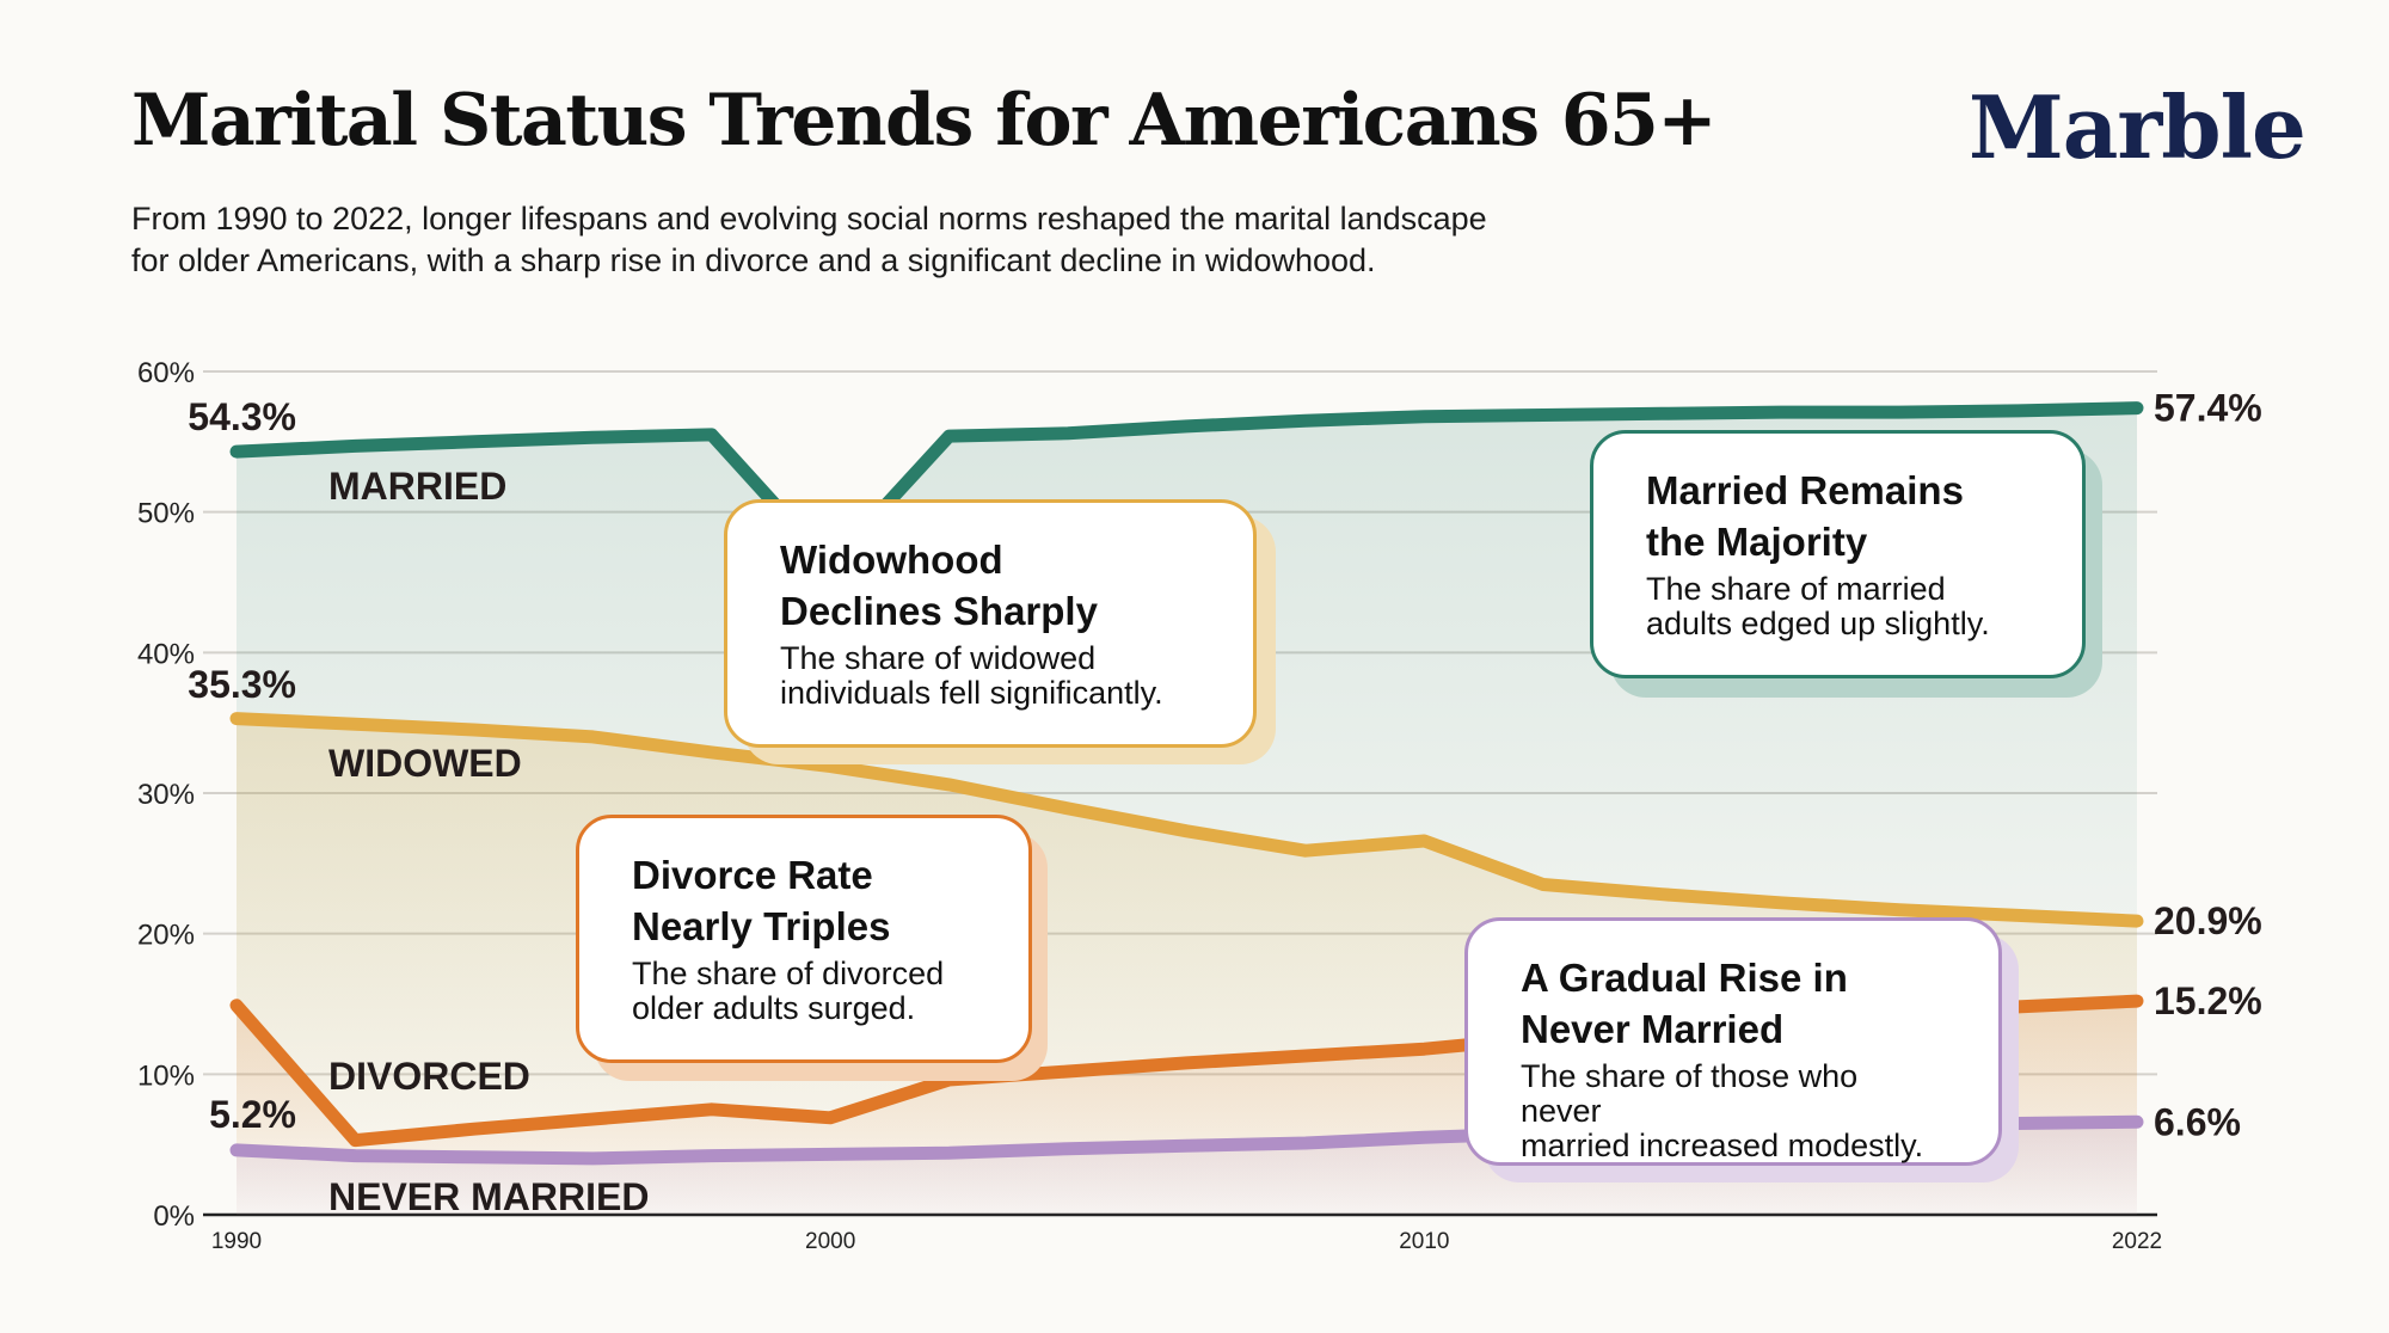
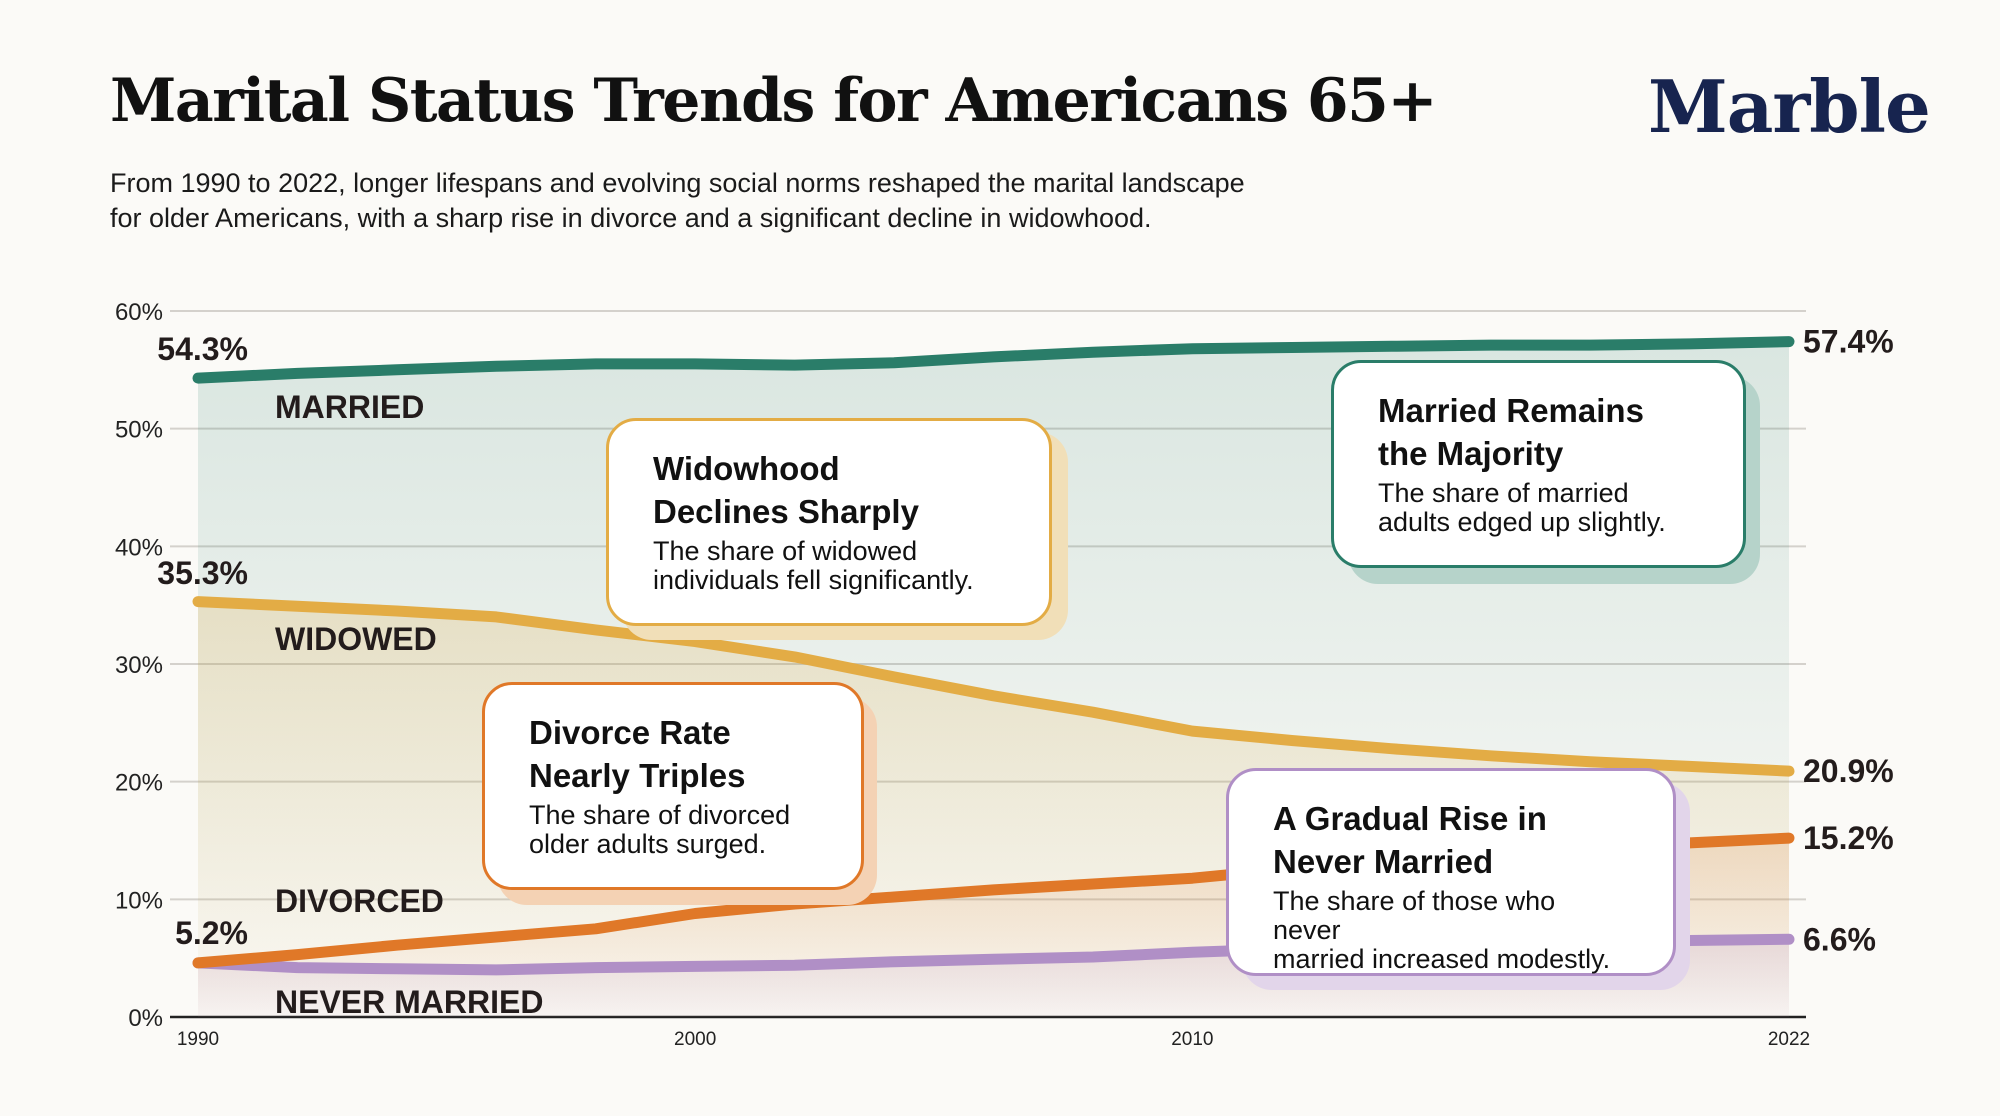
DIVORCED/1990: 14.9% -> 4.6%
MARRIED/2000: 46.2% -> 55.5%
DIVORCED/2000: 6.9% -> 8.8%
WIDOWED/2010: 26.6% -> 24.3%
